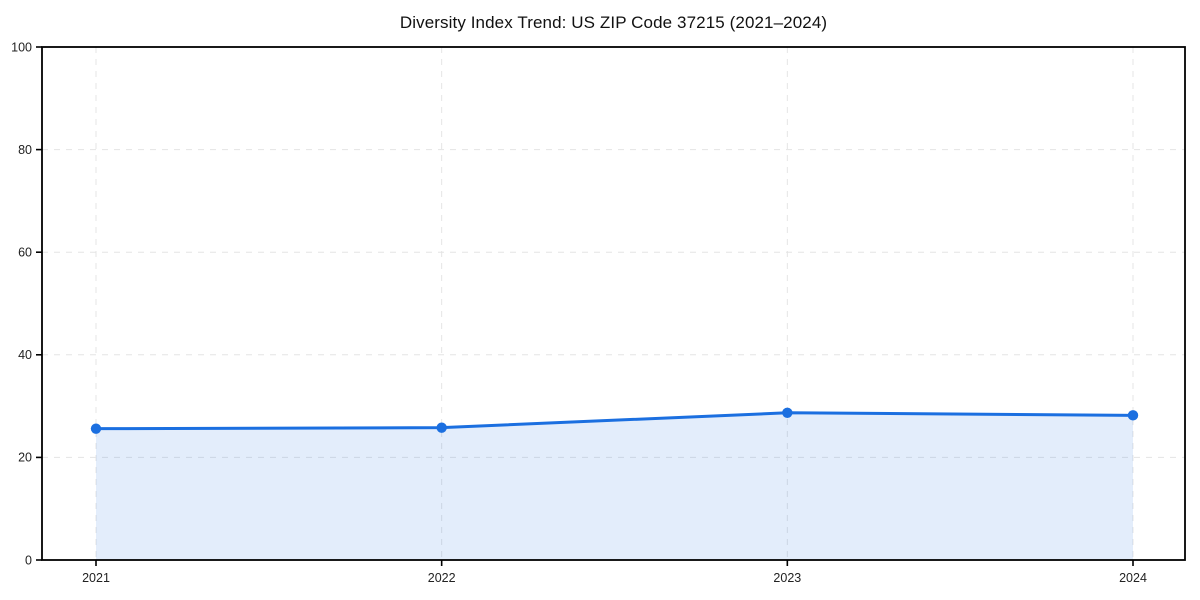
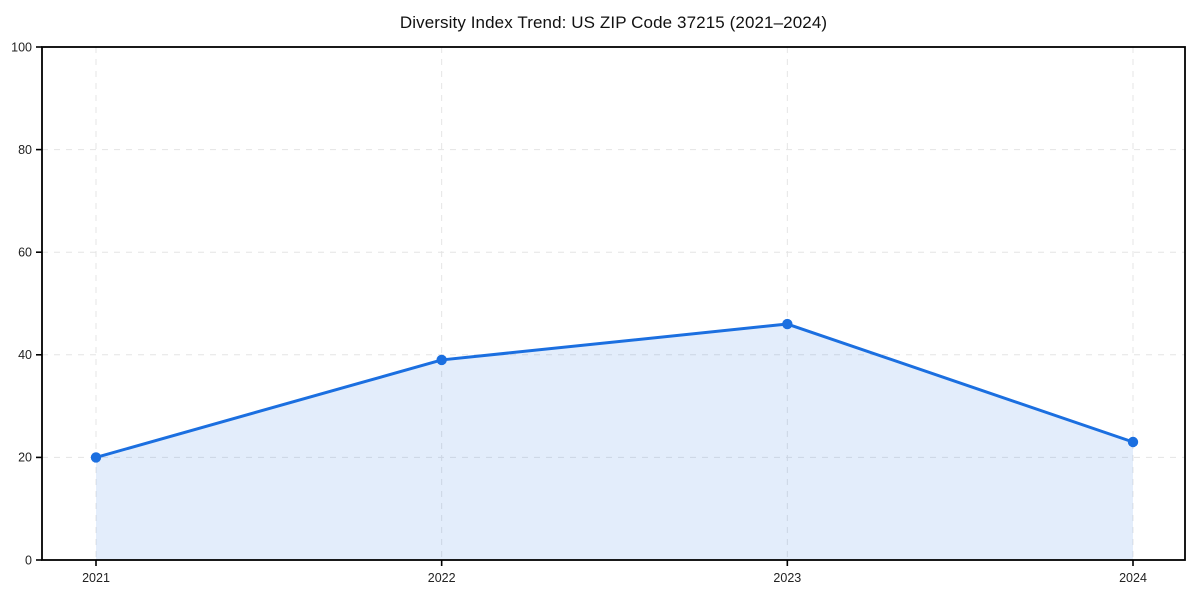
2021: 26 -> 20
2022: 26 -> 39
2023: 29 -> 46
2024: 28 -> 23
